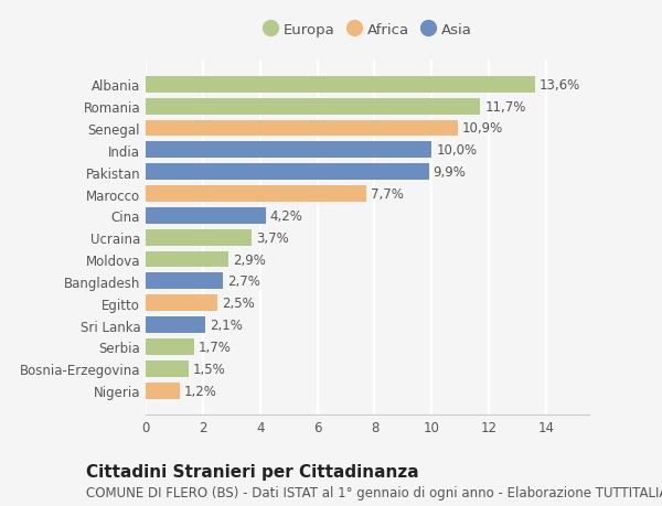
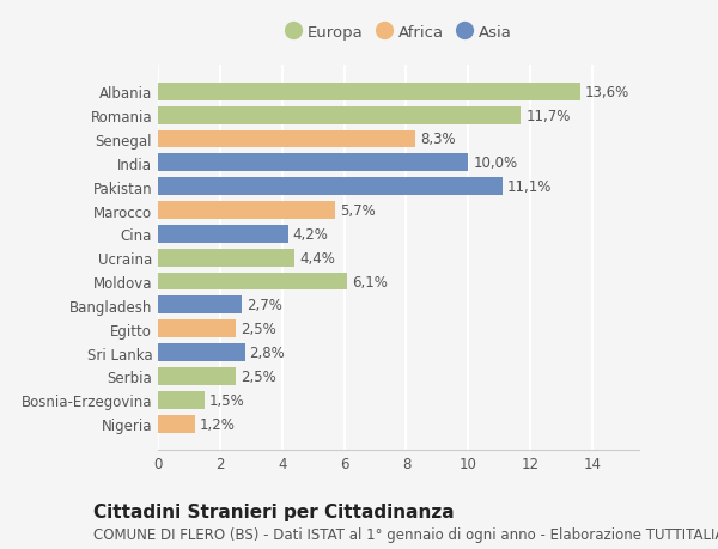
Senegal: 10,9% -> 8,3%
Pakistan: 9,9% -> 11,1%
Marocco: 7,7% -> 5,7%
Ucraina: 3,7% -> 4,4%
Moldova: 2,9% -> 6,1%
Sri Lanka: 2,1% -> 2,8%
Serbia: 1,7% -> 2,5%
